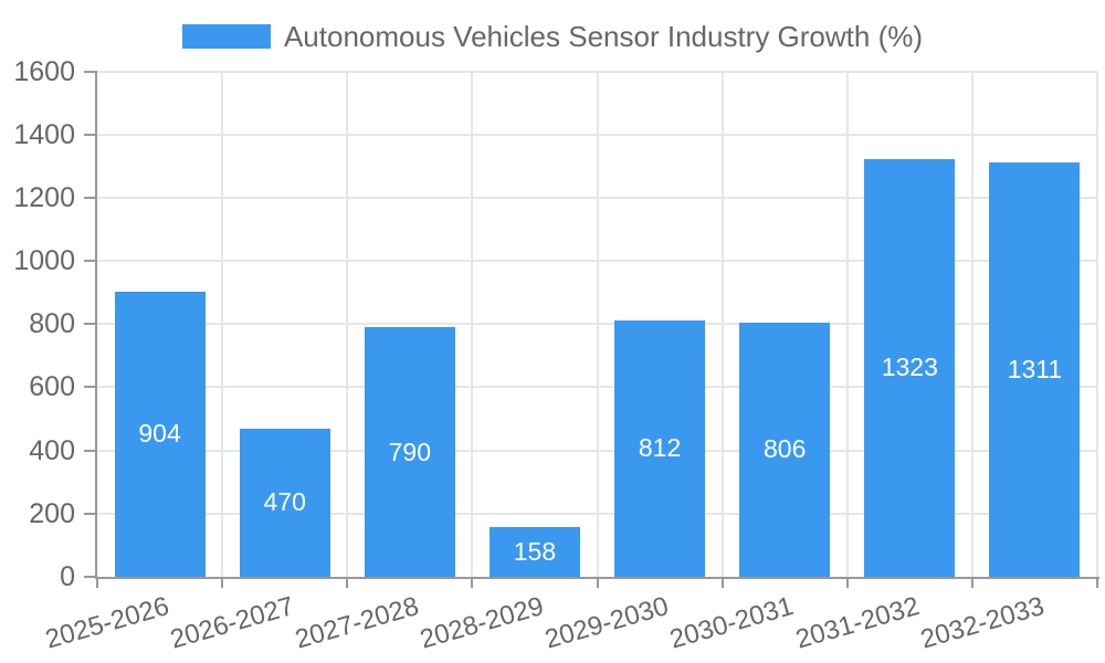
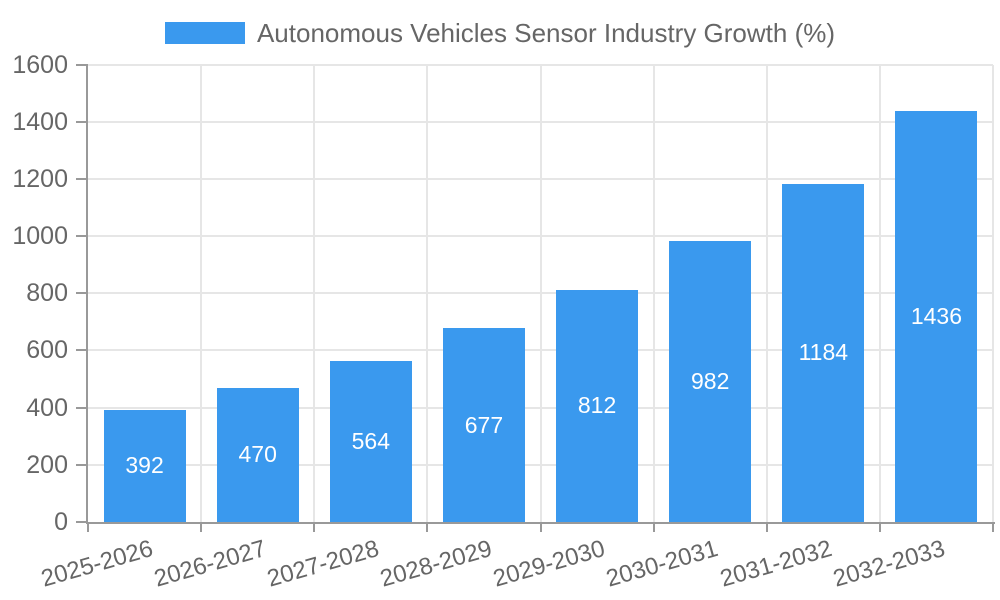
2025-2026: 904 -> 392
2027-2028: 790 -> 564
2028-2029: 158 -> 677
2030-2031: 806 -> 982
2031-2032: 1323 -> 1184
2032-2033: 1311 -> 1436
